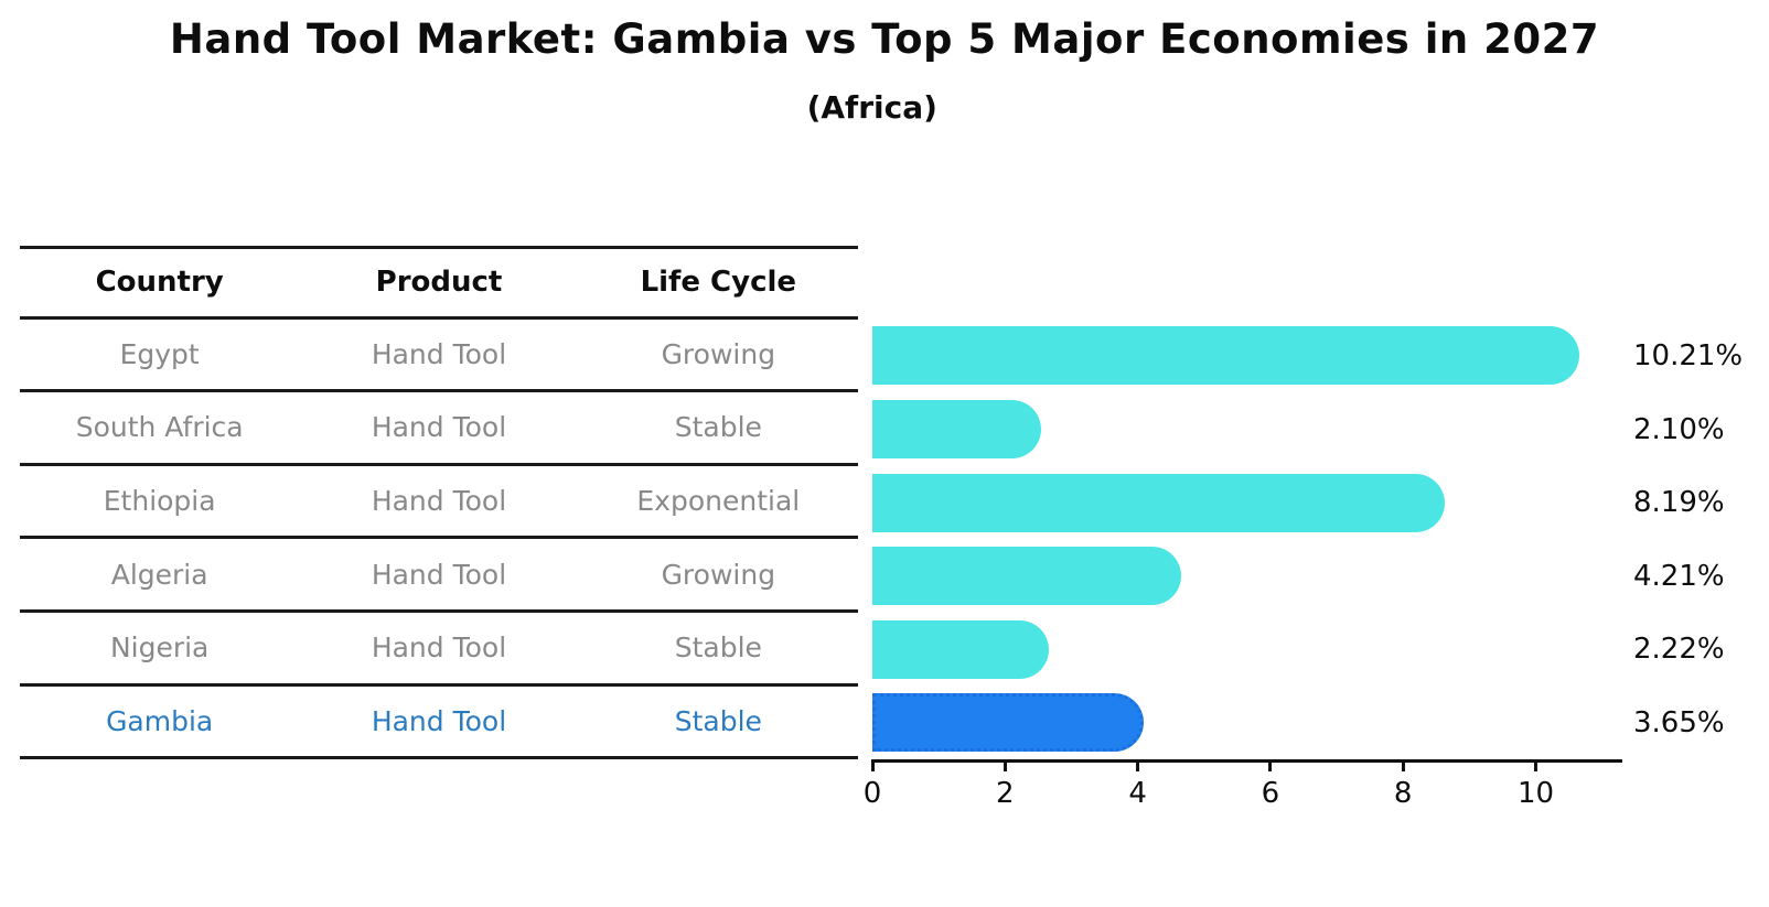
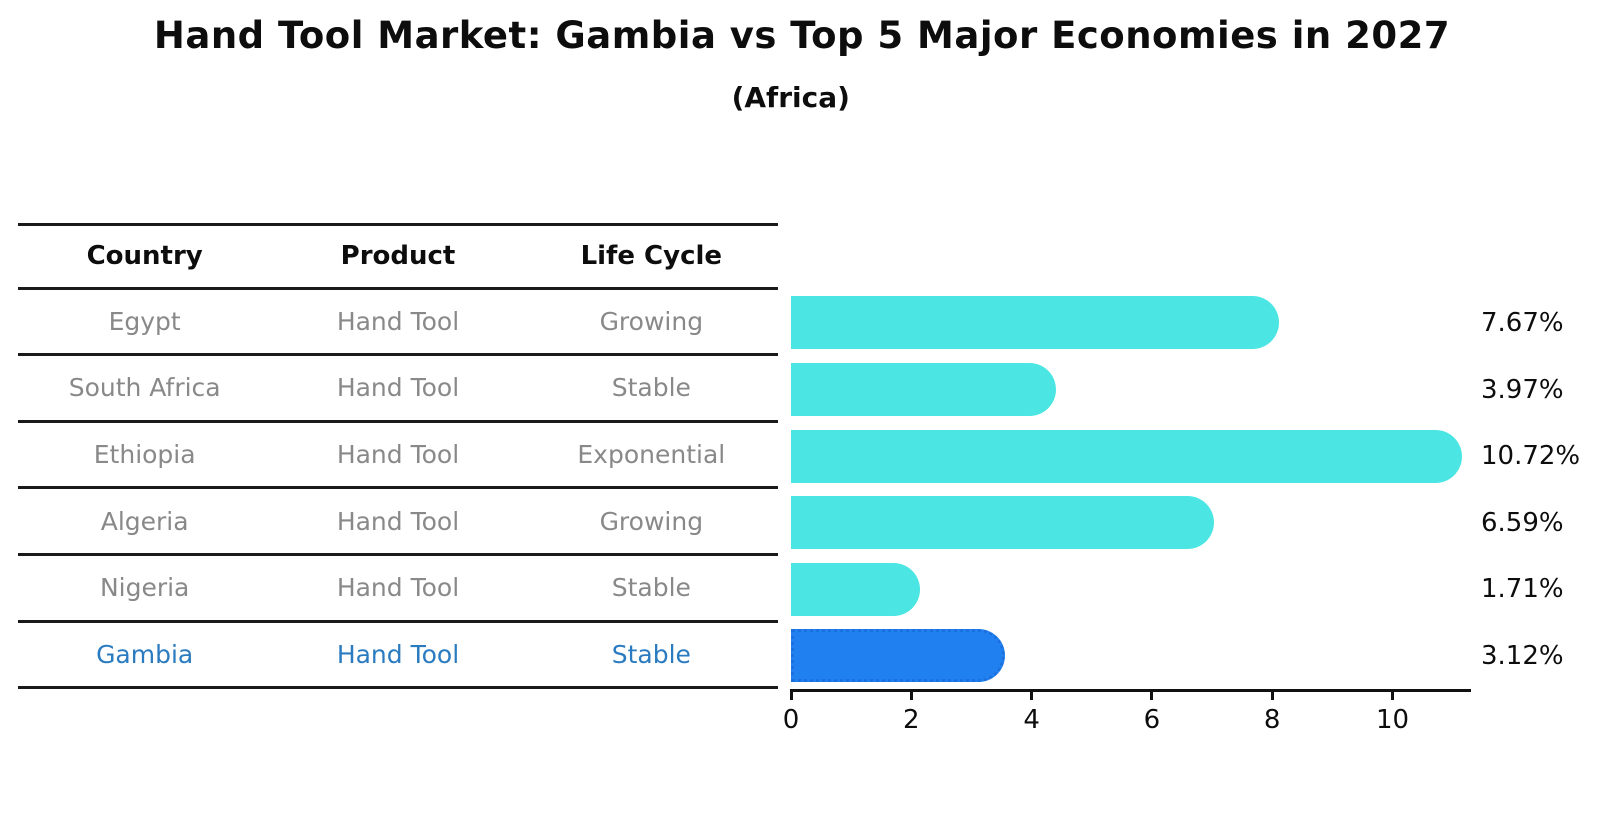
Egypt: 10.21% -> 7.67%
South Africa: 2.10% -> 3.97%
Ethiopia: 8.19% -> 10.72%
Algeria: 4.21% -> 6.59%
Nigeria: 2.22% -> 1.71%
Gambia: 3.65% -> 3.12%
